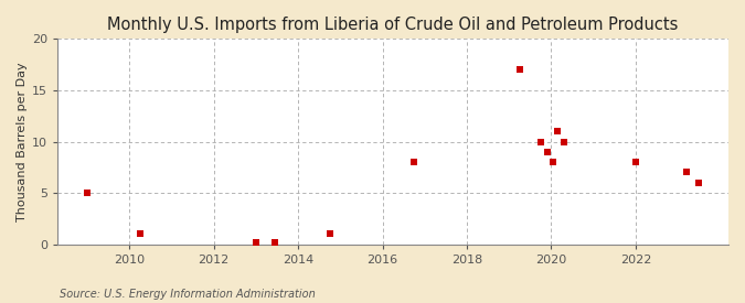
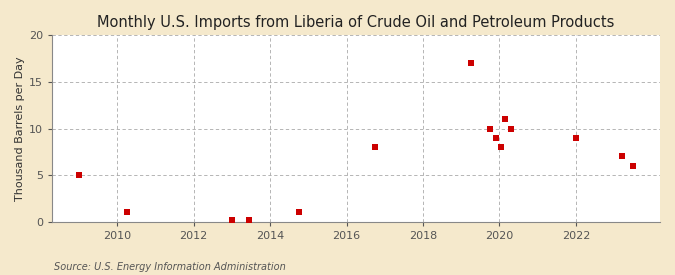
2022: 8.0 -> 9.0
